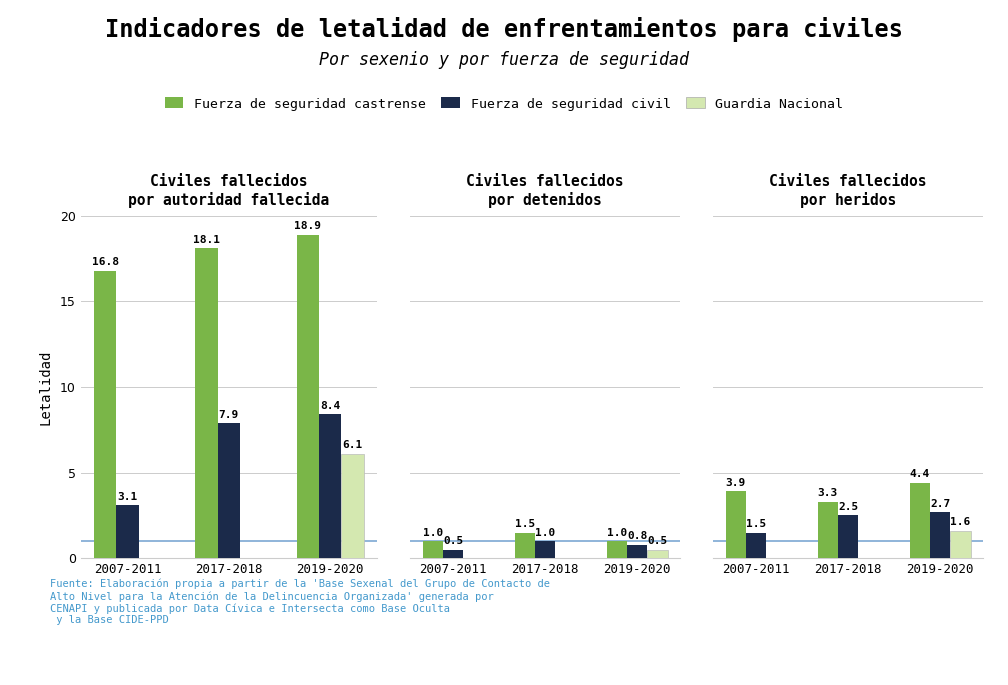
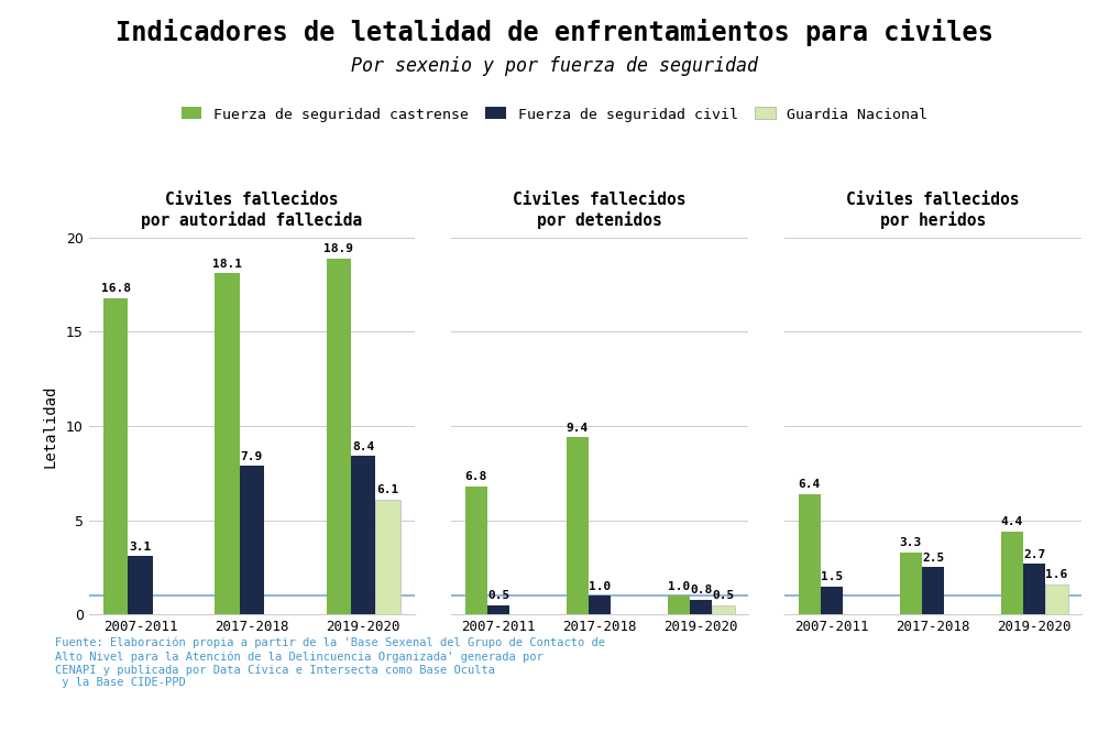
Civiles fallecidos por detenidos/Fuerza de seguridad castrense/2007-2011: 1.0 -> 6.8
Civiles fallecidos por detenidos/Fuerza de seguridad castrense/2017-2018: 1.5 -> 9.4
Civiles fallecidos por heridos/Fuerza de seguridad castrense/2007-2011: 3.9 -> 6.4
